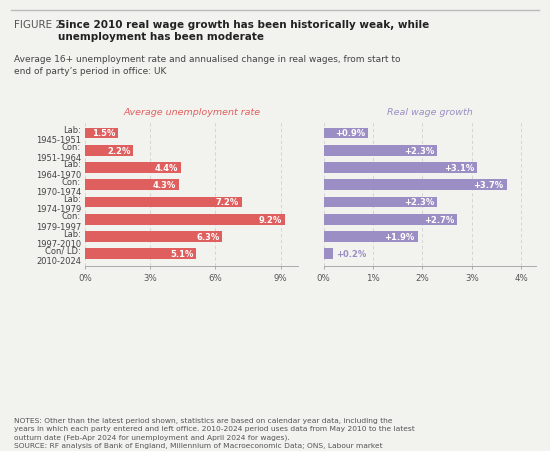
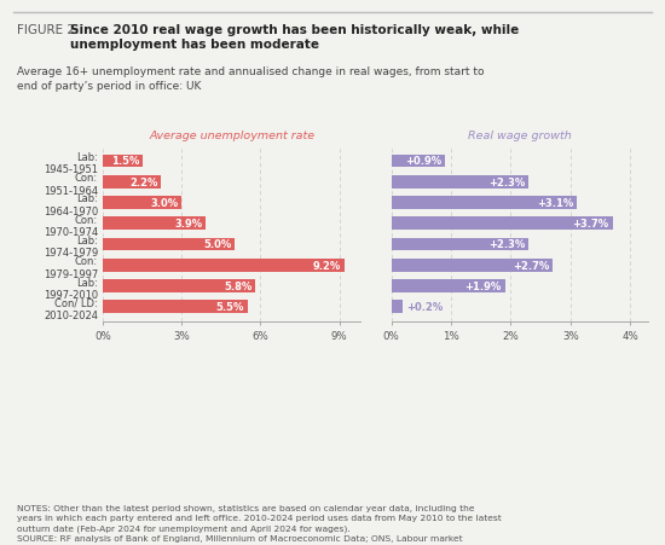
Average unemployment rate/Lab: 1964-1970: 4.4% -> 3.0%
Average unemployment rate/Con: 1970-1974: 4.3% -> 3.9%
Average unemployment rate/Lab: 1974-1979: 7.2% -> 5.0%
Average unemployment rate/Lab: 1997-2010: 6.3% -> 5.8%
Average unemployment rate/Con/ LD: 2010-2024: 5.1% -> 5.5%
